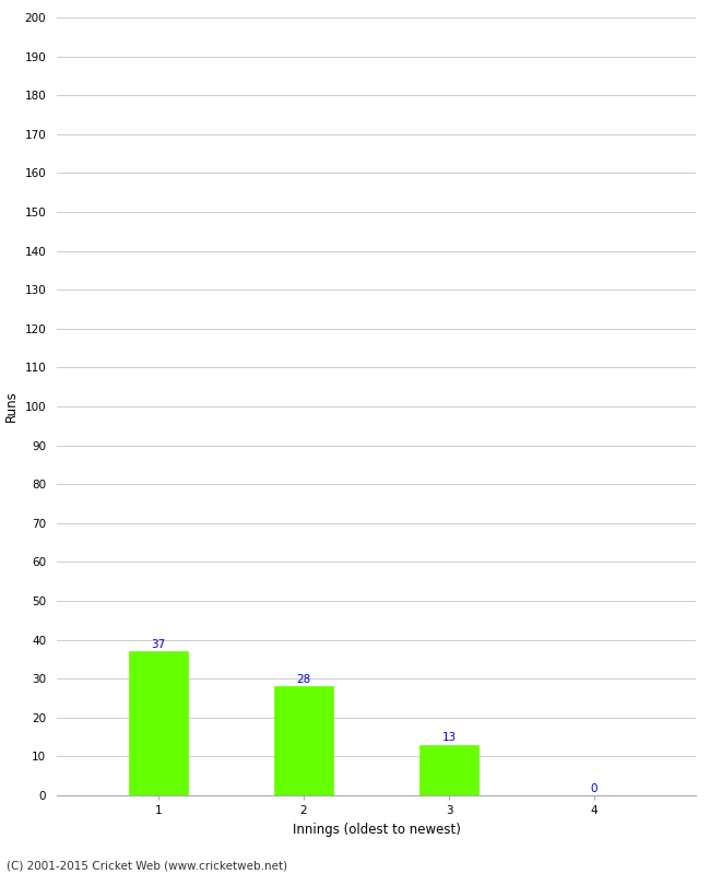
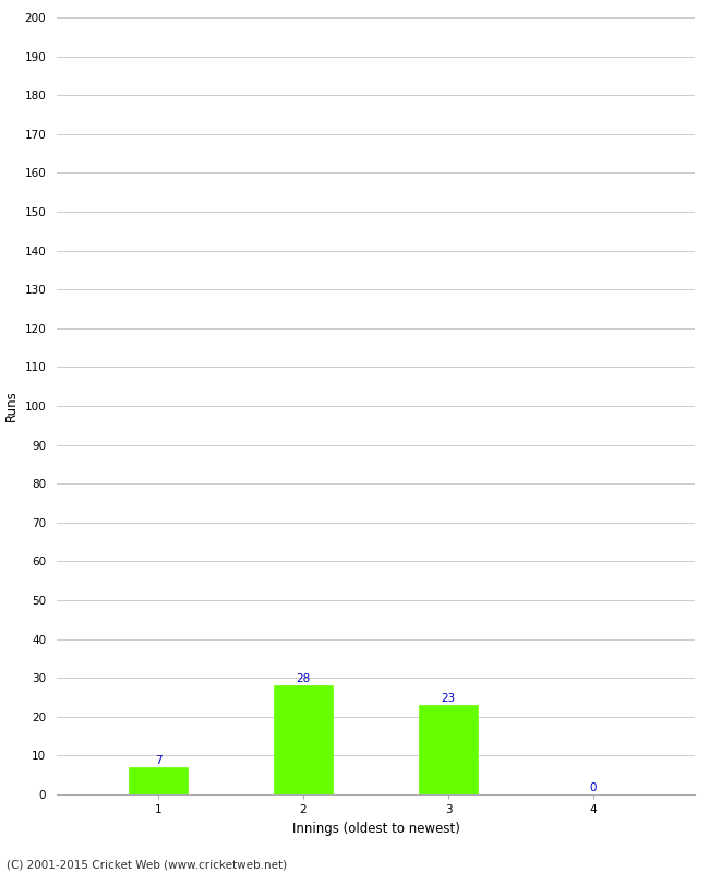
1: 37 -> 7
3: 13 -> 23
